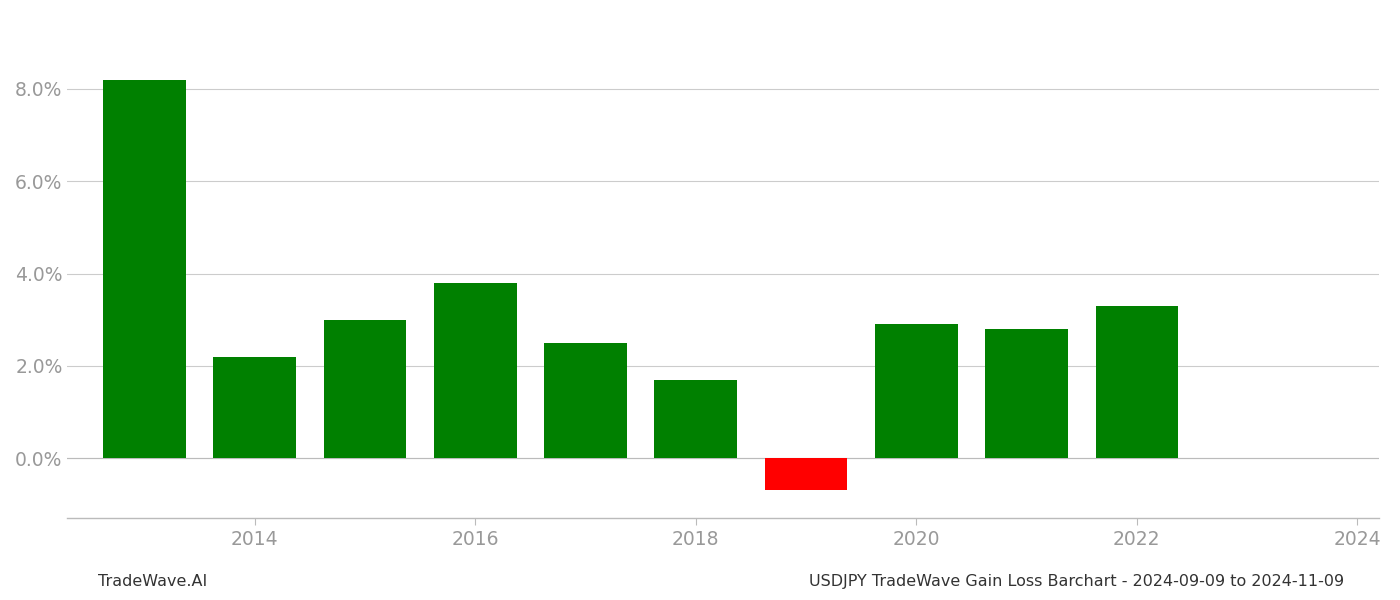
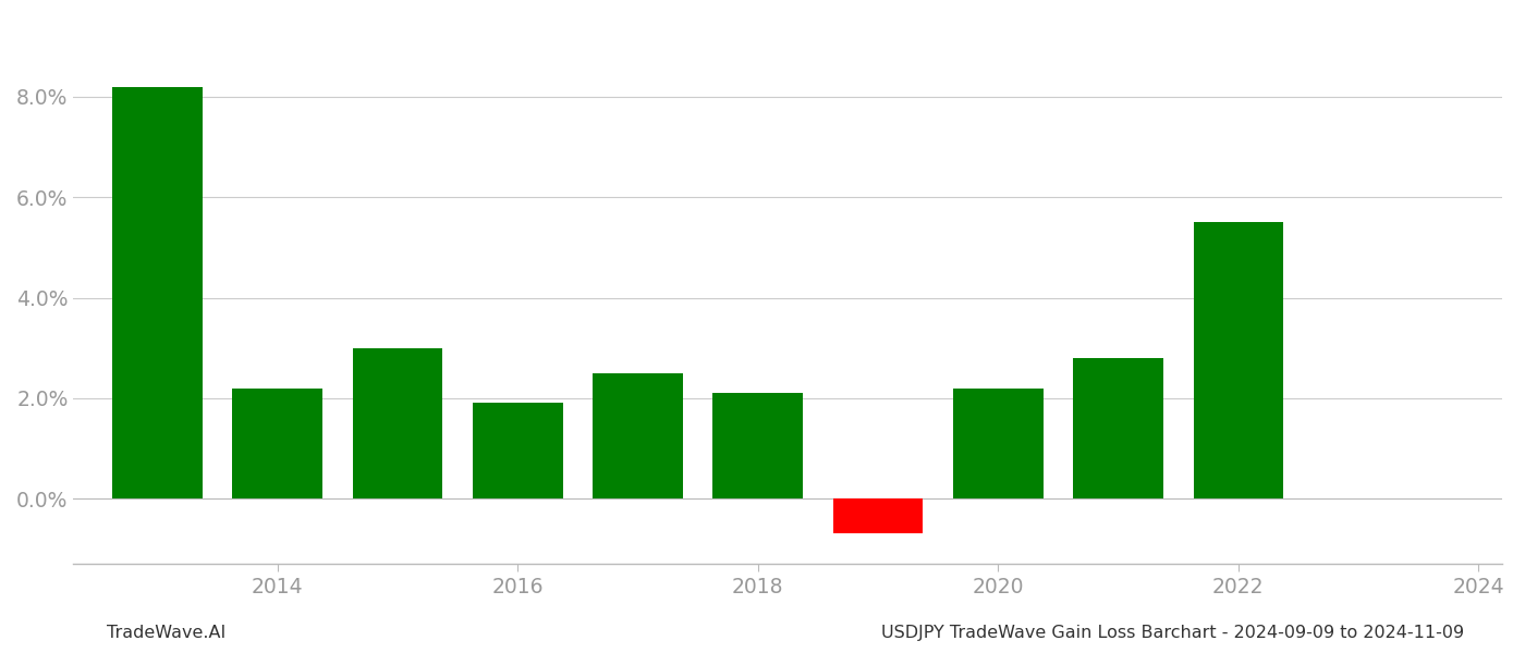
2016: 3.8% -> 1.9%
2018: 1.7% -> 2.1%
2020: 2.9% -> 2.2%
2022: 3.3% -> 5.5%
